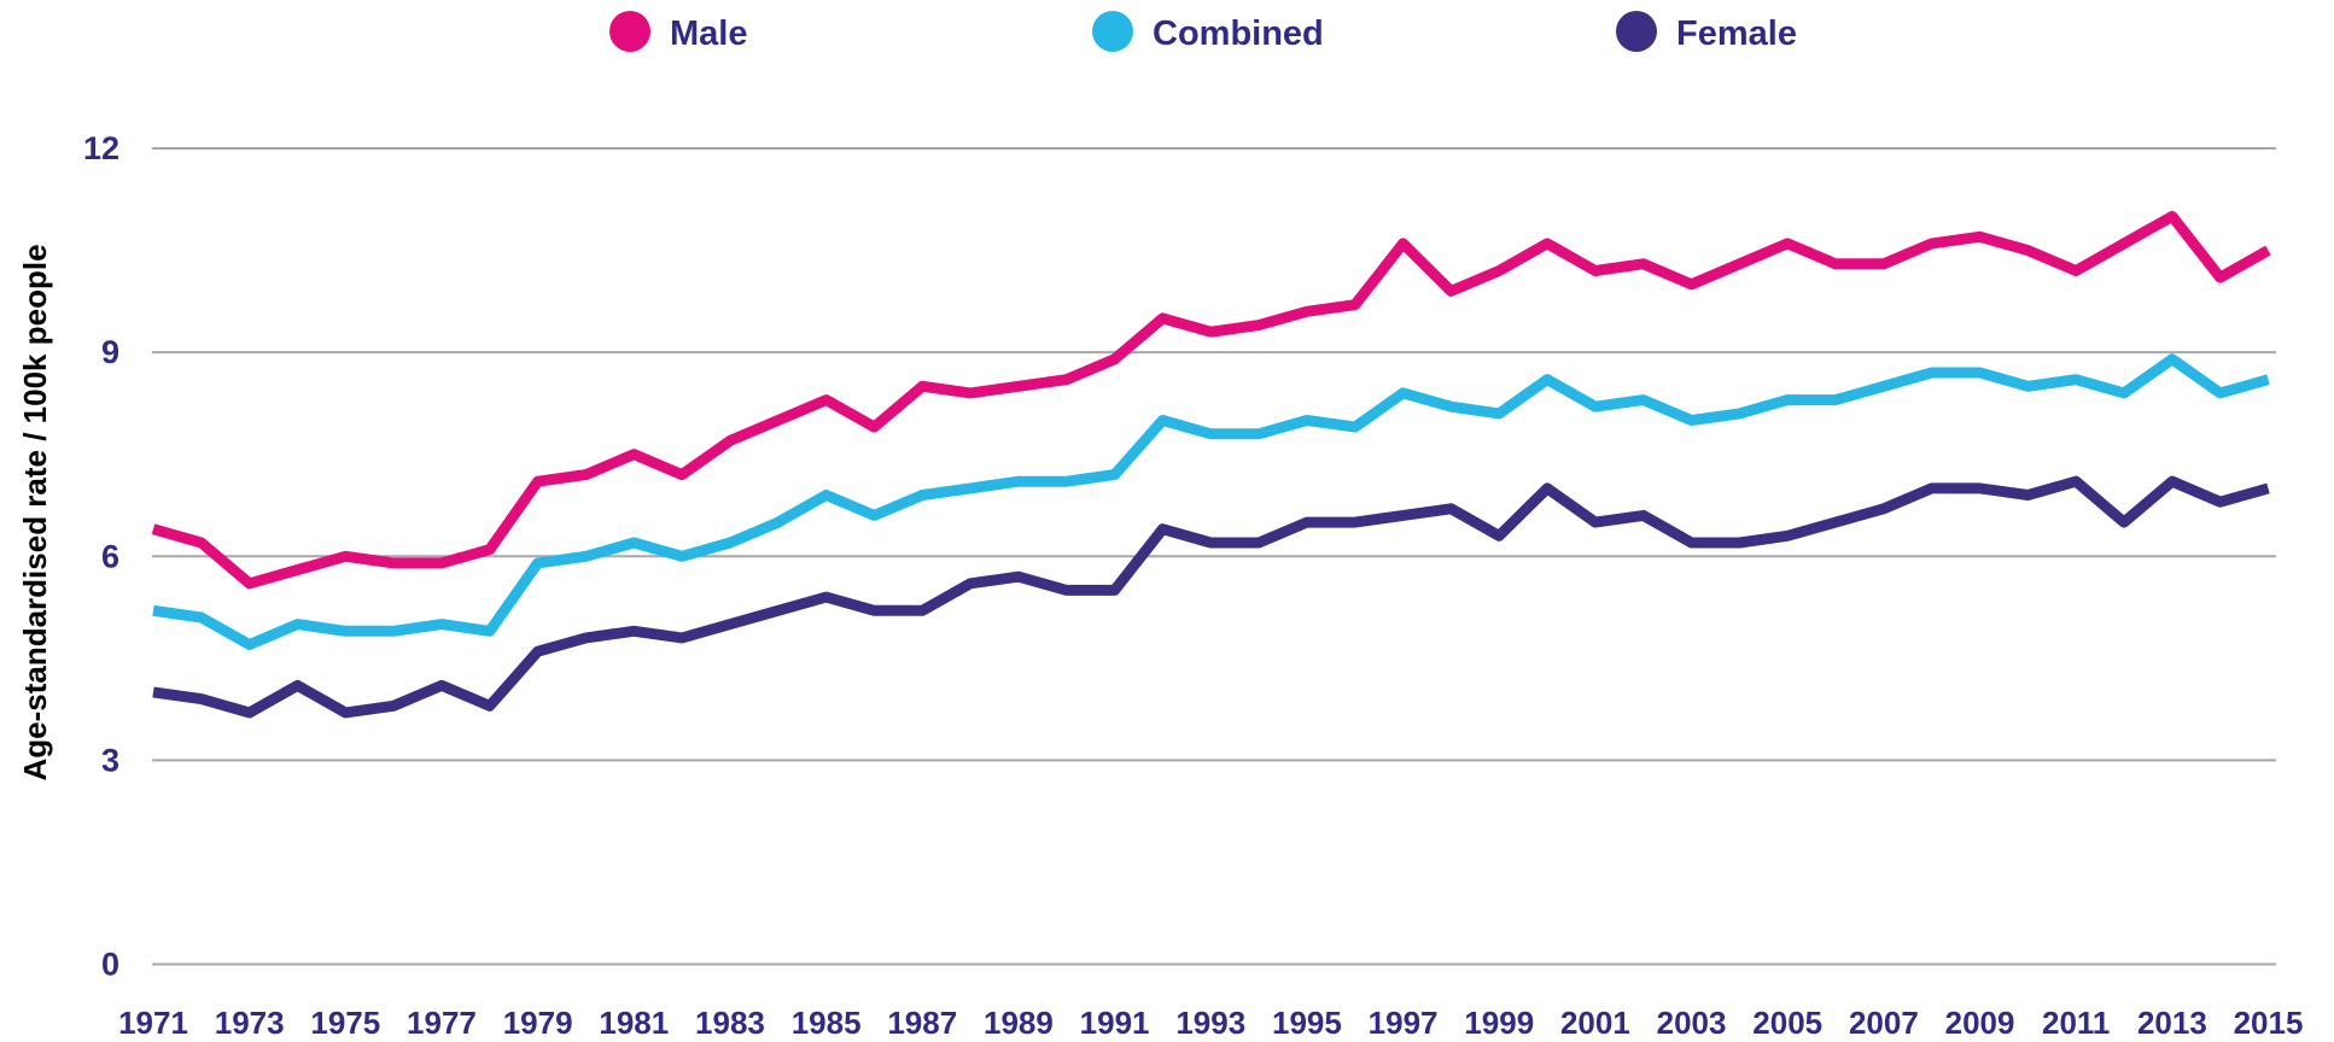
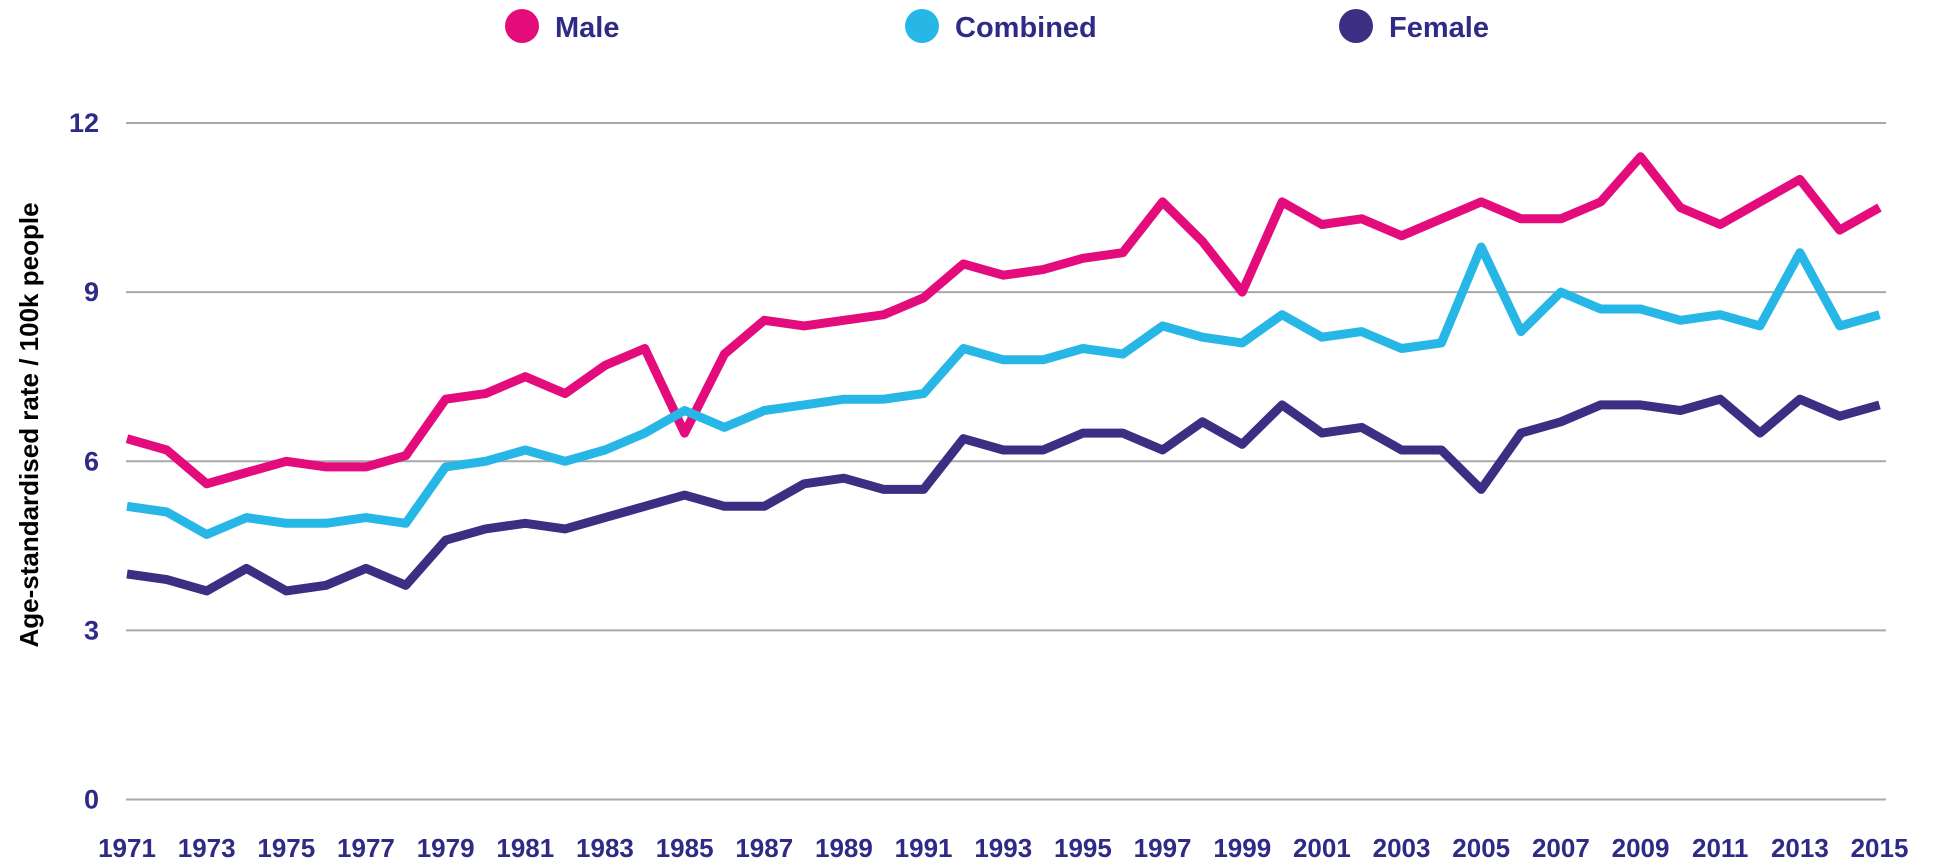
Male/1985: 8.3 -> 6.5
Female/1997: 6.6 -> 6.2
Male/1999: 10.2 -> 9.0
Combined/2005: 8.3 -> 9.8
Female/2005: 6.3 -> 5.5
Combined/2007: 8.5 -> 9.0
Male/2009: 10.7 -> 11.4
Combined/2013: 8.9 -> 9.7
